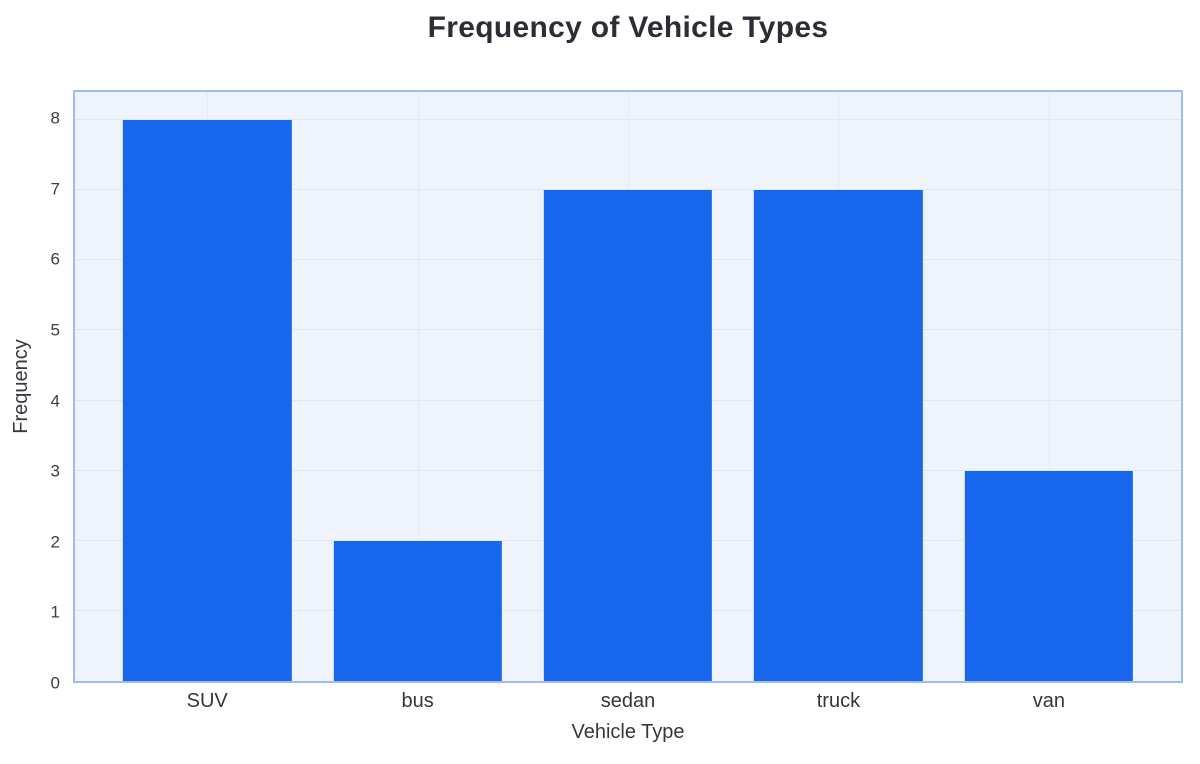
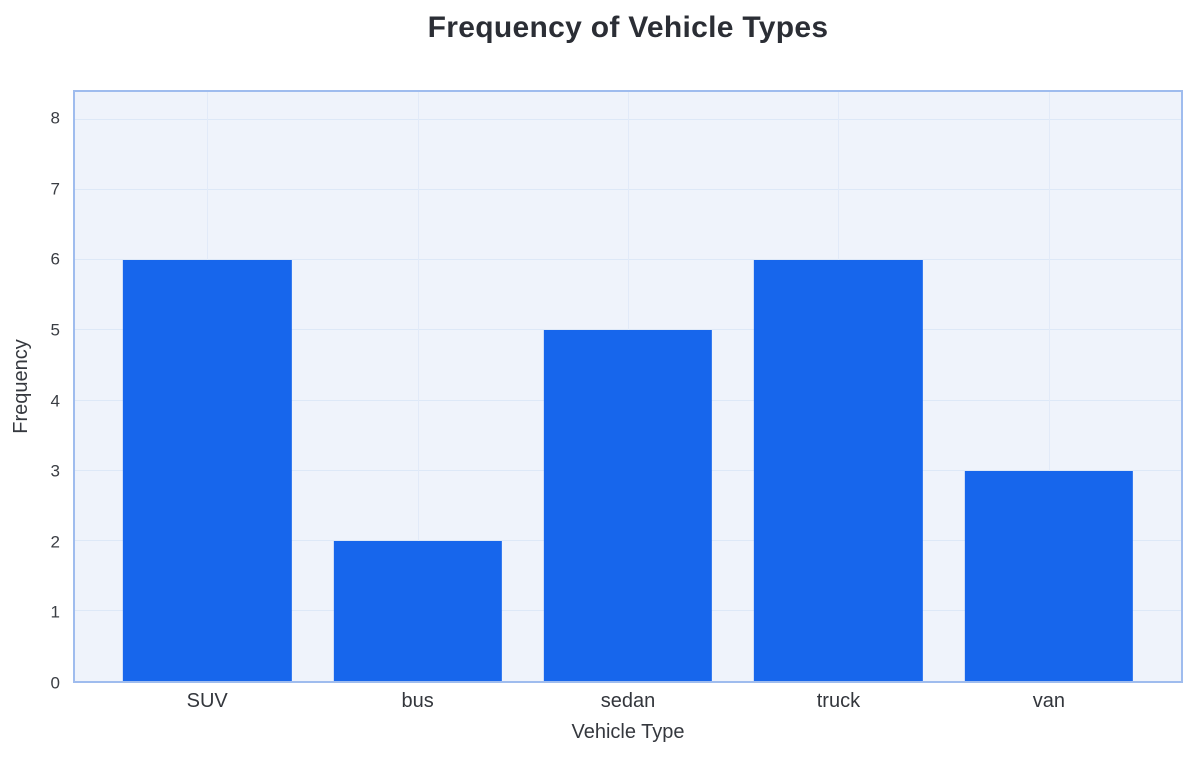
SUV: 8 -> 6
sedan: 7 -> 5
truck: 7 -> 6
